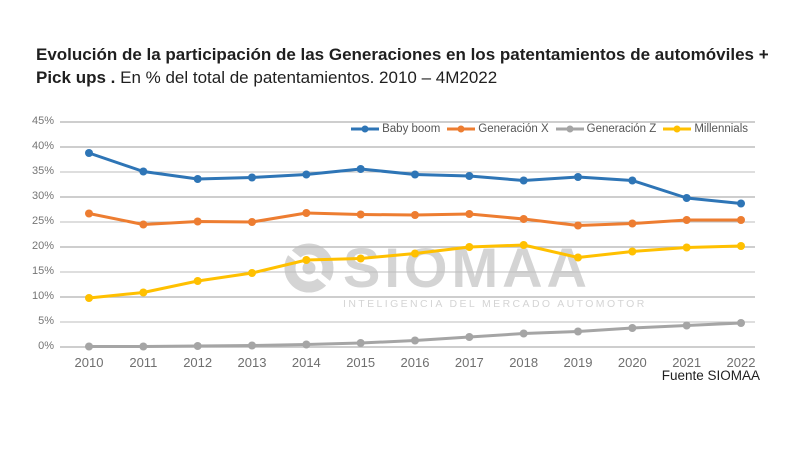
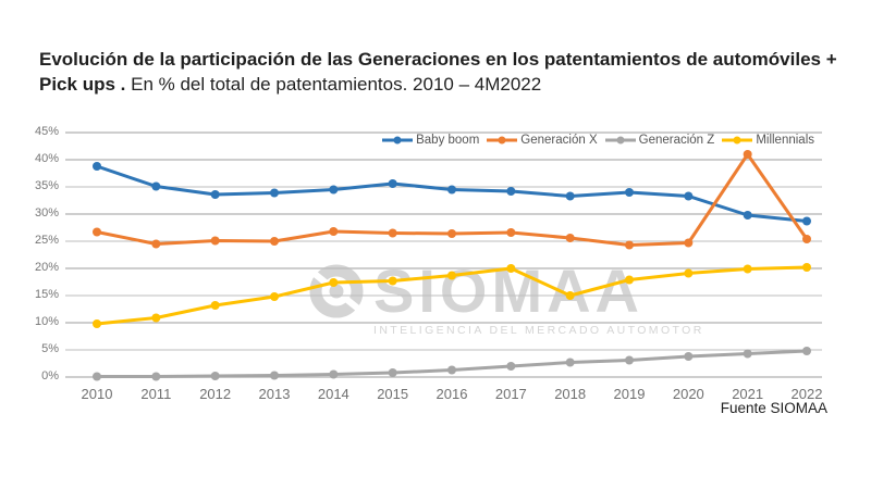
Millennials/2018: 20% -> 15%
Generación X/2021: 25% -> 41%
